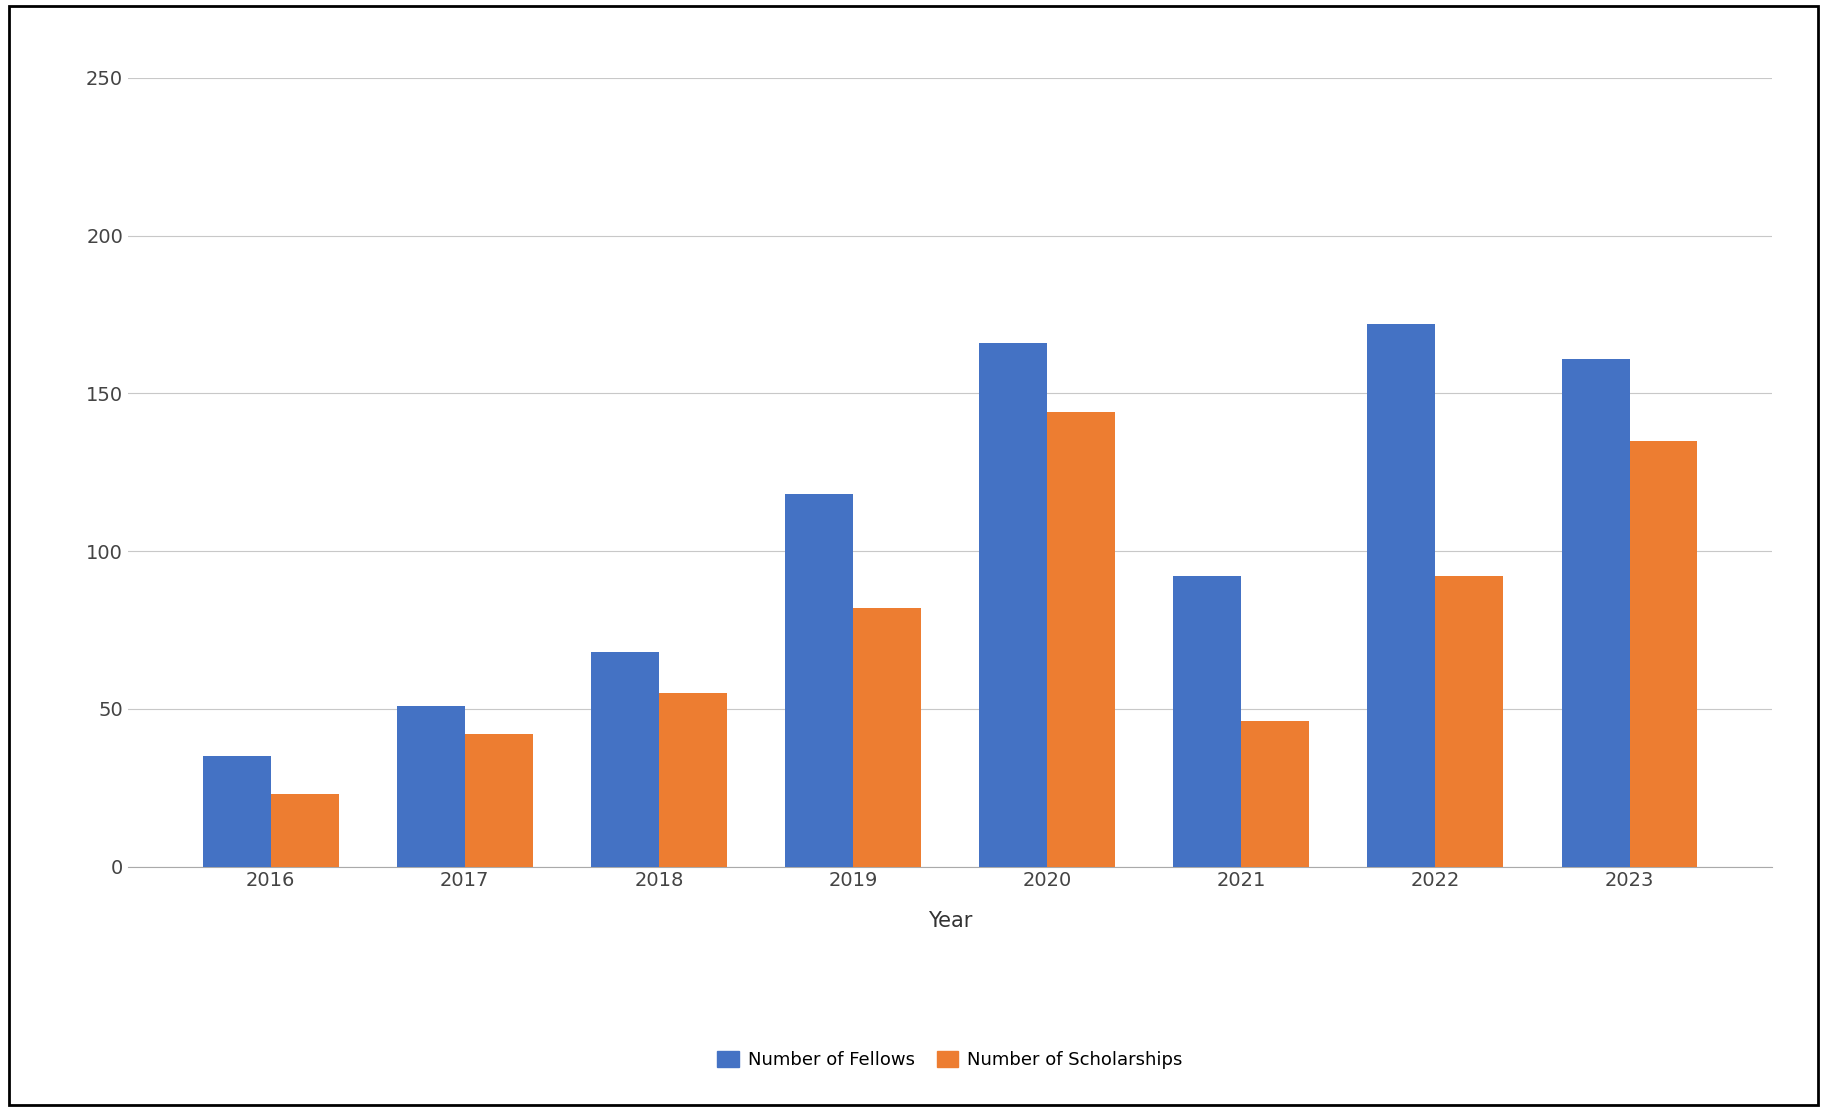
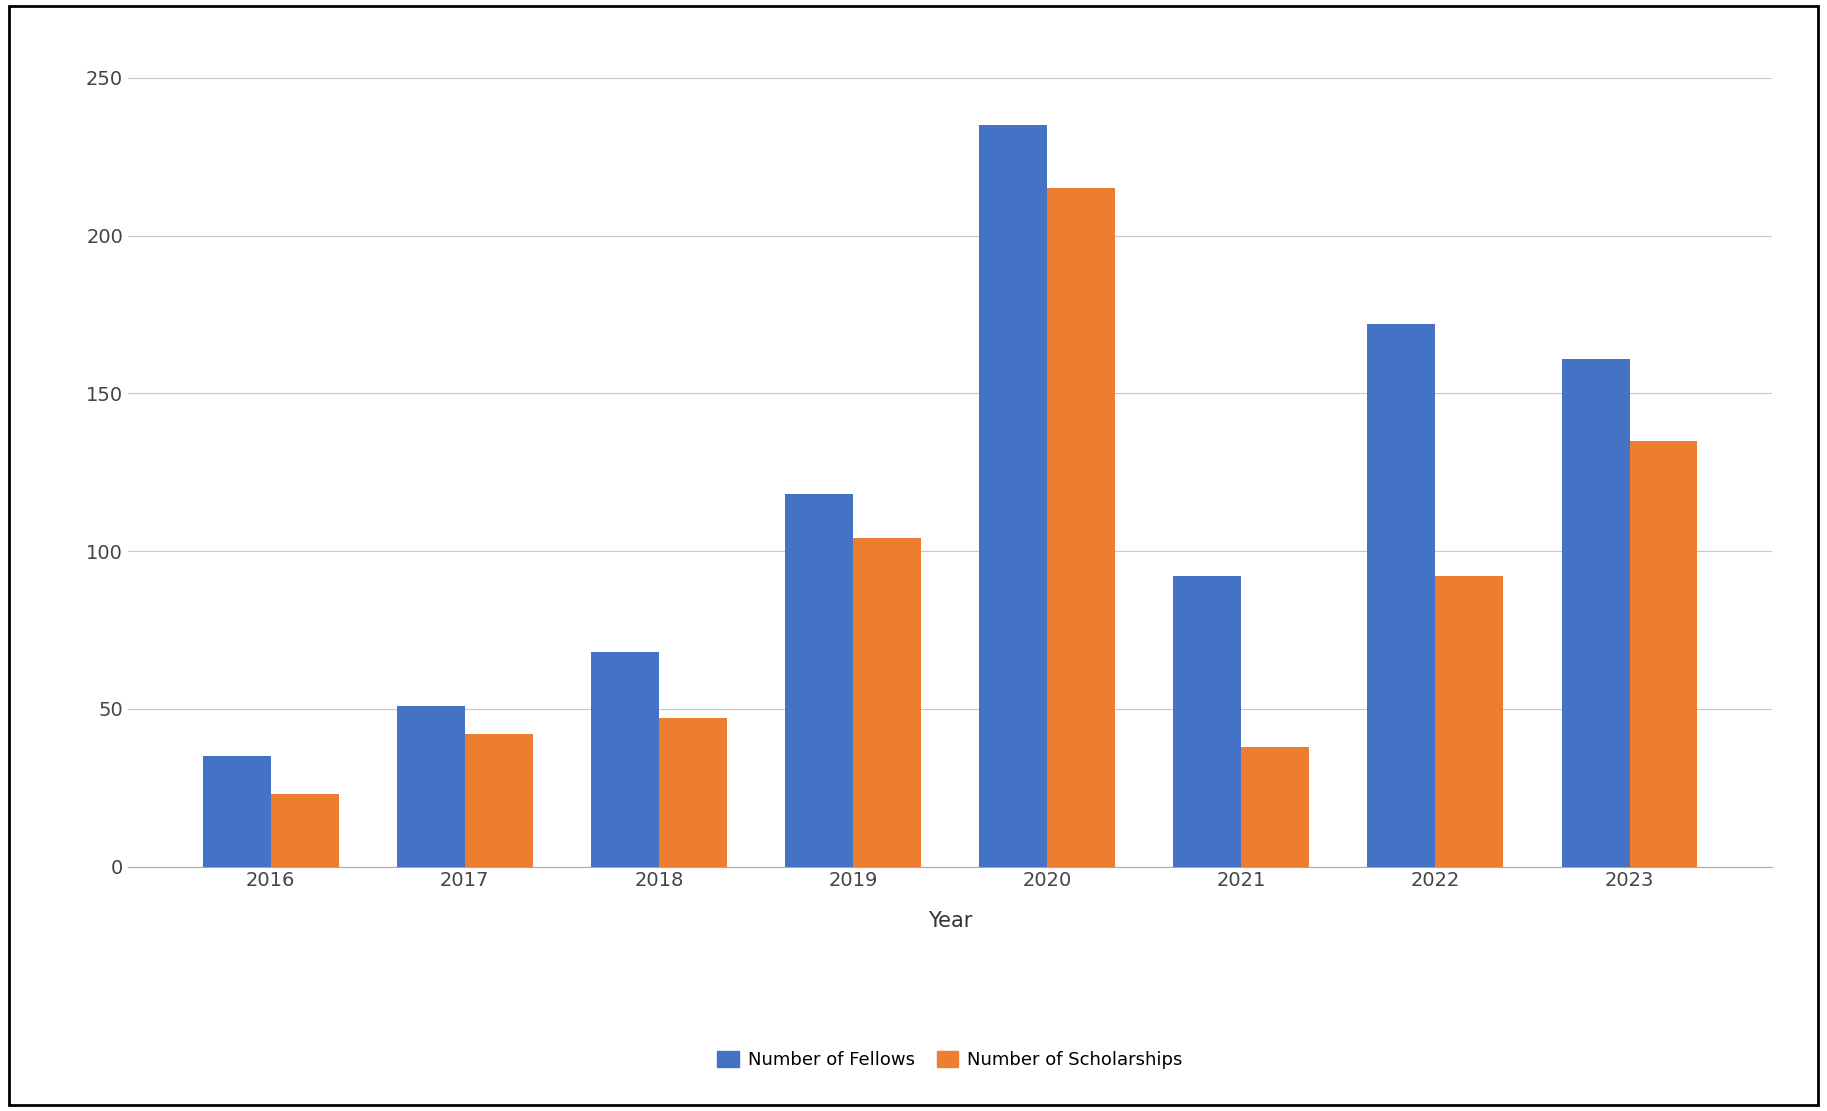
Number of Scholarships/2018: 55 -> 47
Number of Scholarships/2019: 82 -> 104
Number of Fellows/2020: 166 -> 235
Number of Scholarships/2020: 144 -> 215
Number of Scholarships/2021: 46 -> 38
